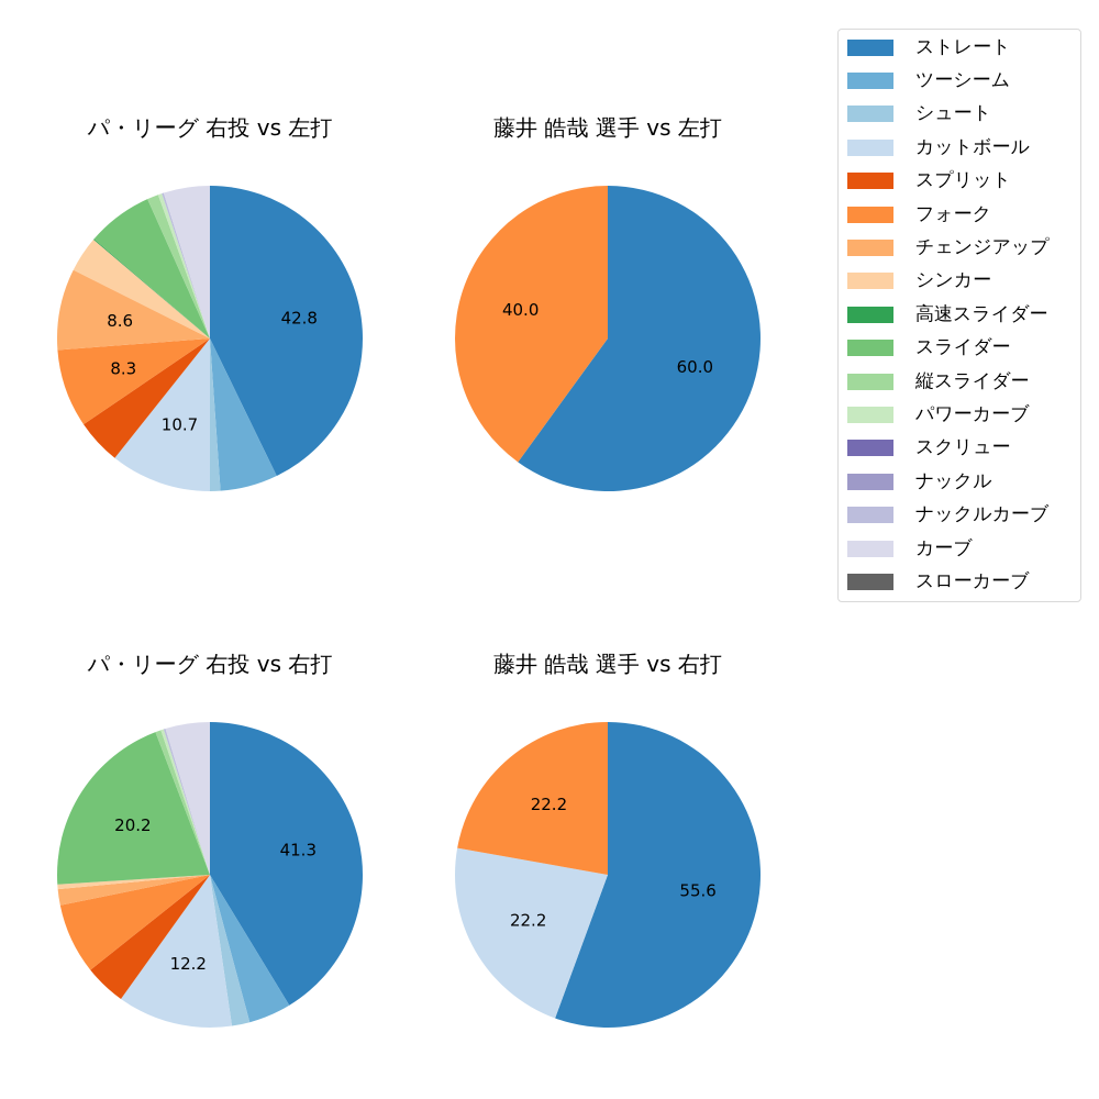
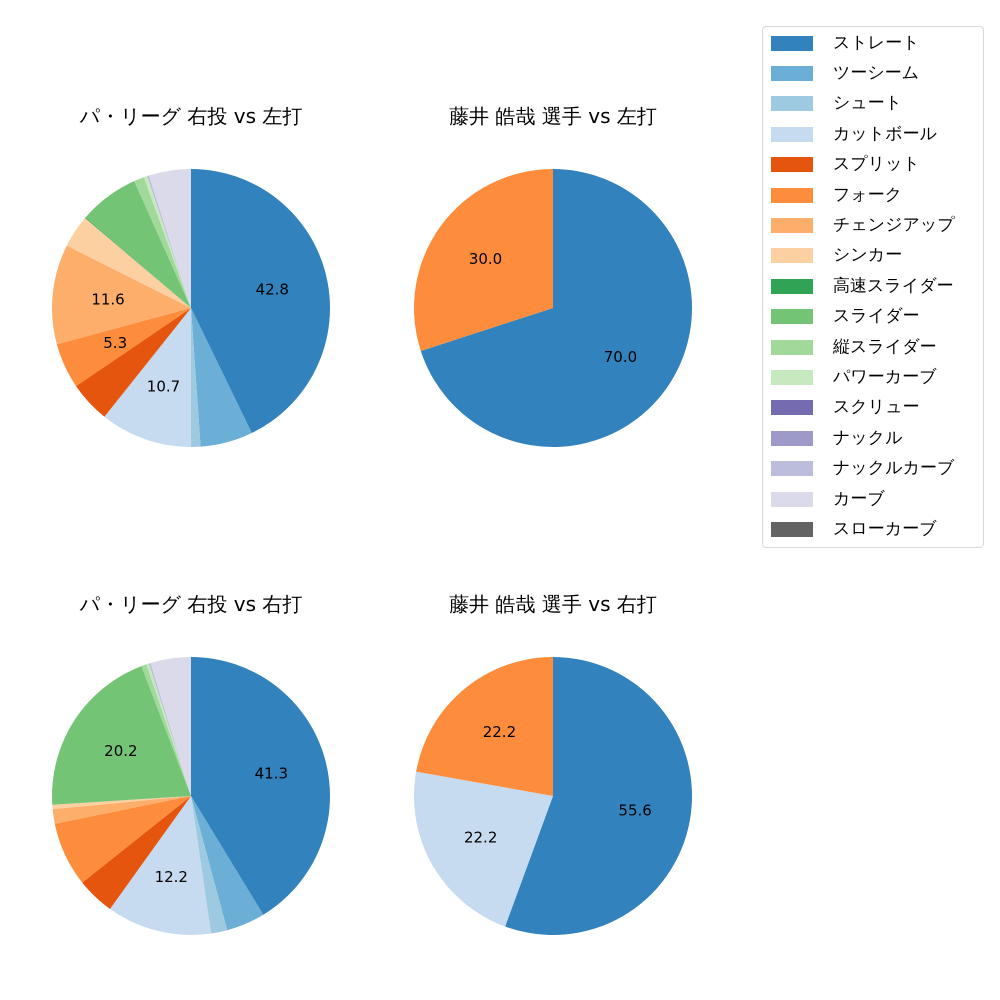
パ・リーグ 右投 vs 左打/フォーク: 8.3 -> 5.3
パ・リーグ 右投 vs 左打/チェンジアップ: 8.6 -> 11.6
藤井 皓哉 選手 vs 左打/ストレート: 60.0 -> 70.0
藤井 皓哉 選手 vs 左打/フォーク: 40.0 -> 30.0
